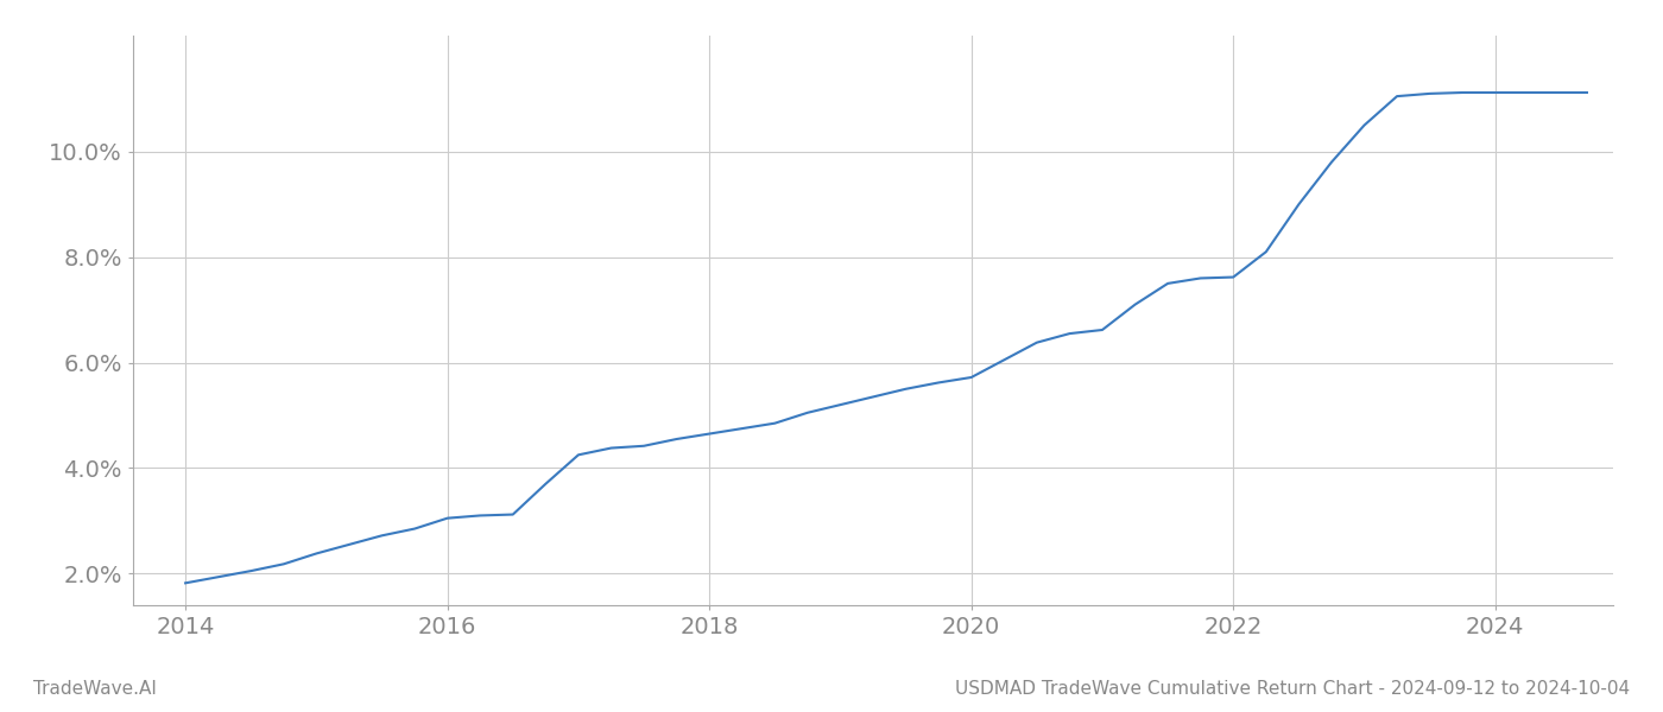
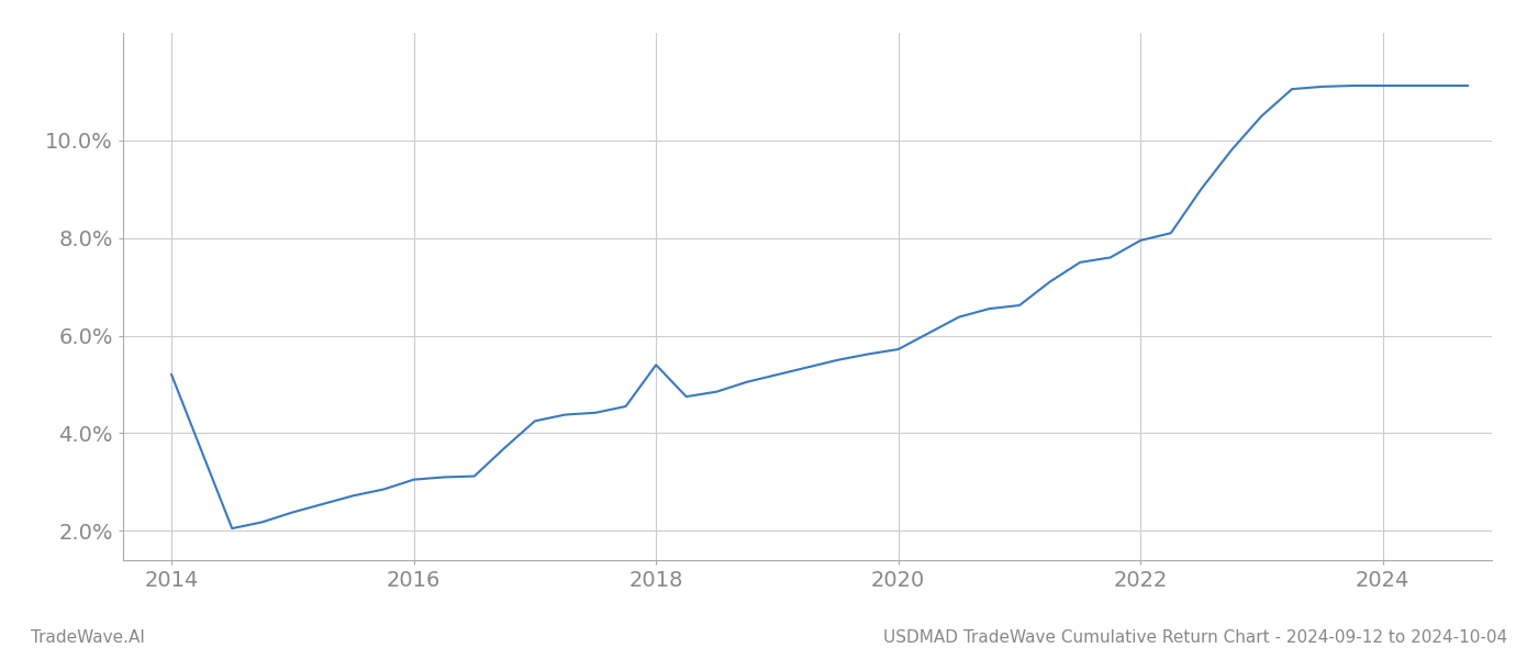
2014: 1.82% -> 5.20%
2018: 4.65% -> 5.40%
2022: 7.62% -> 7.95%
